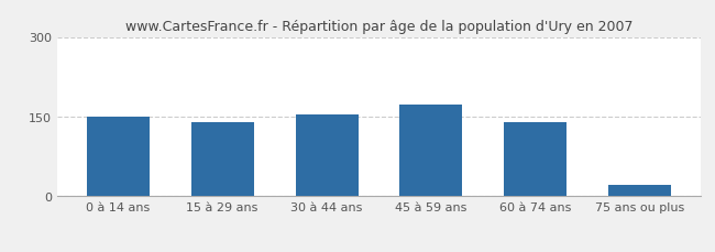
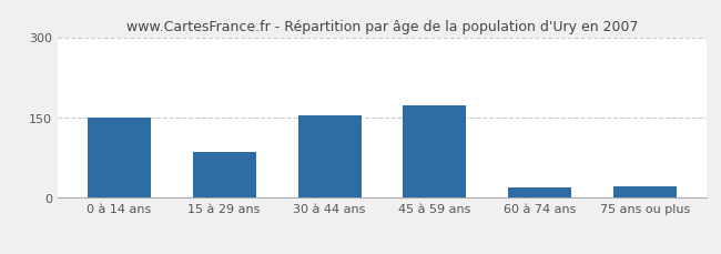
15 à 29 ans: 139 -> 85
60 à 74 ans: 139 -> 20
